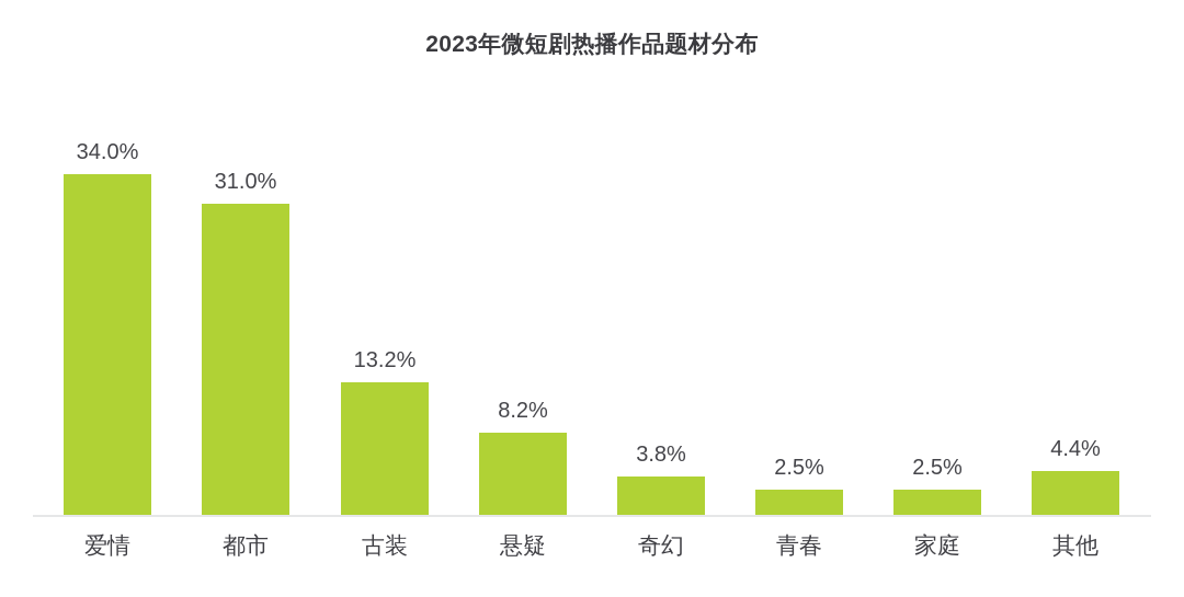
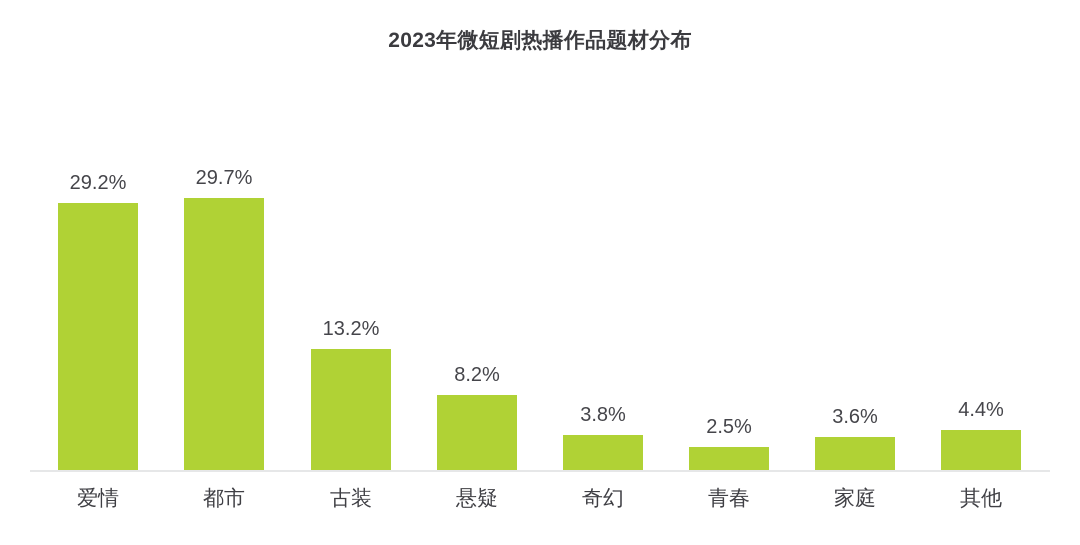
爱情: 34.0% -> 29.2%
都市: 31.0% -> 29.7%
家庭: 2.5% -> 3.6%
